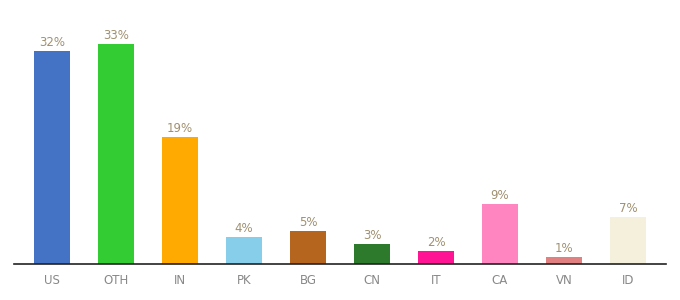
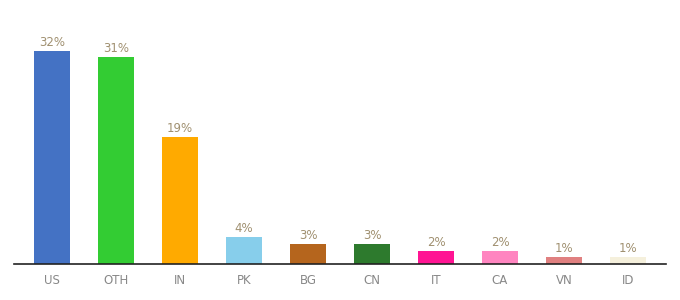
OTH: 33% -> 31%
BG: 5% -> 3%
CA: 9% -> 2%
ID: 7% -> 1%
